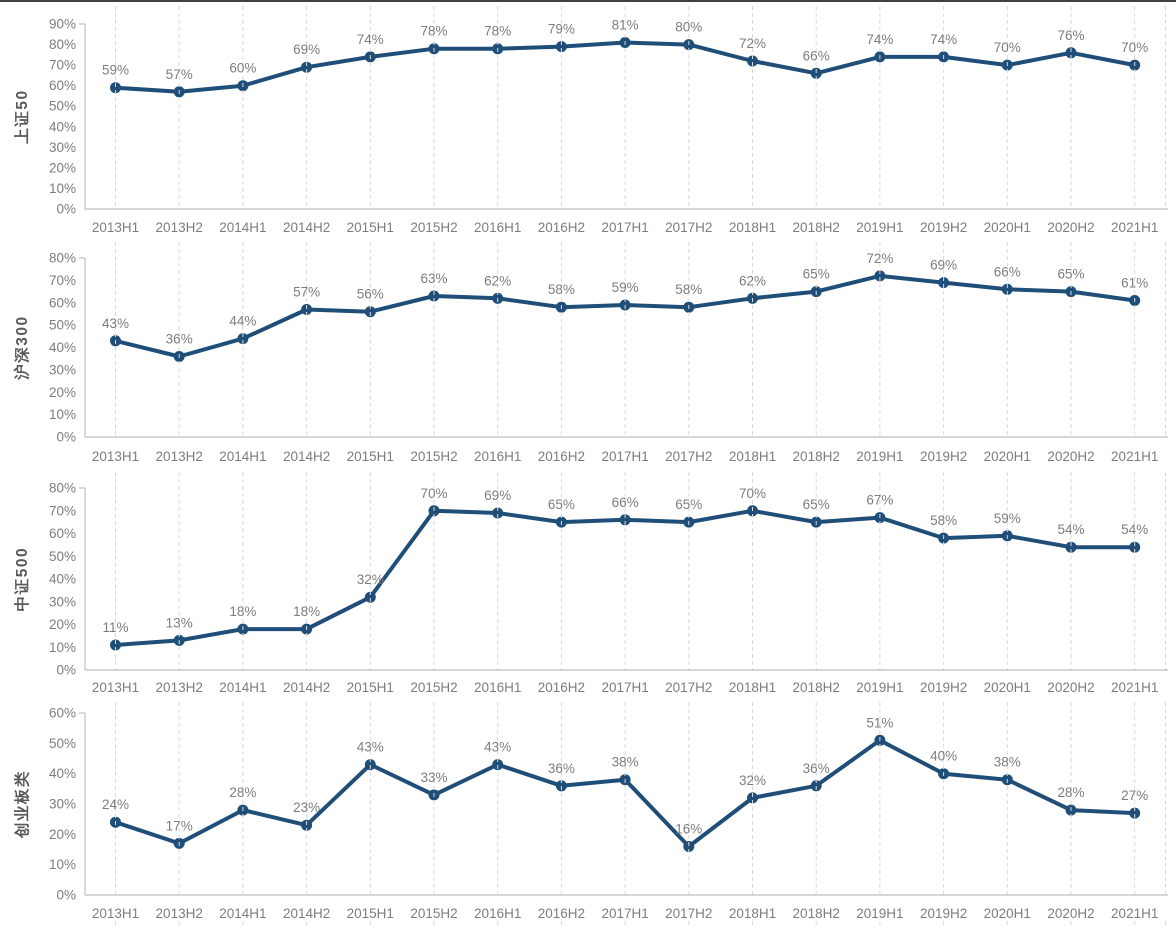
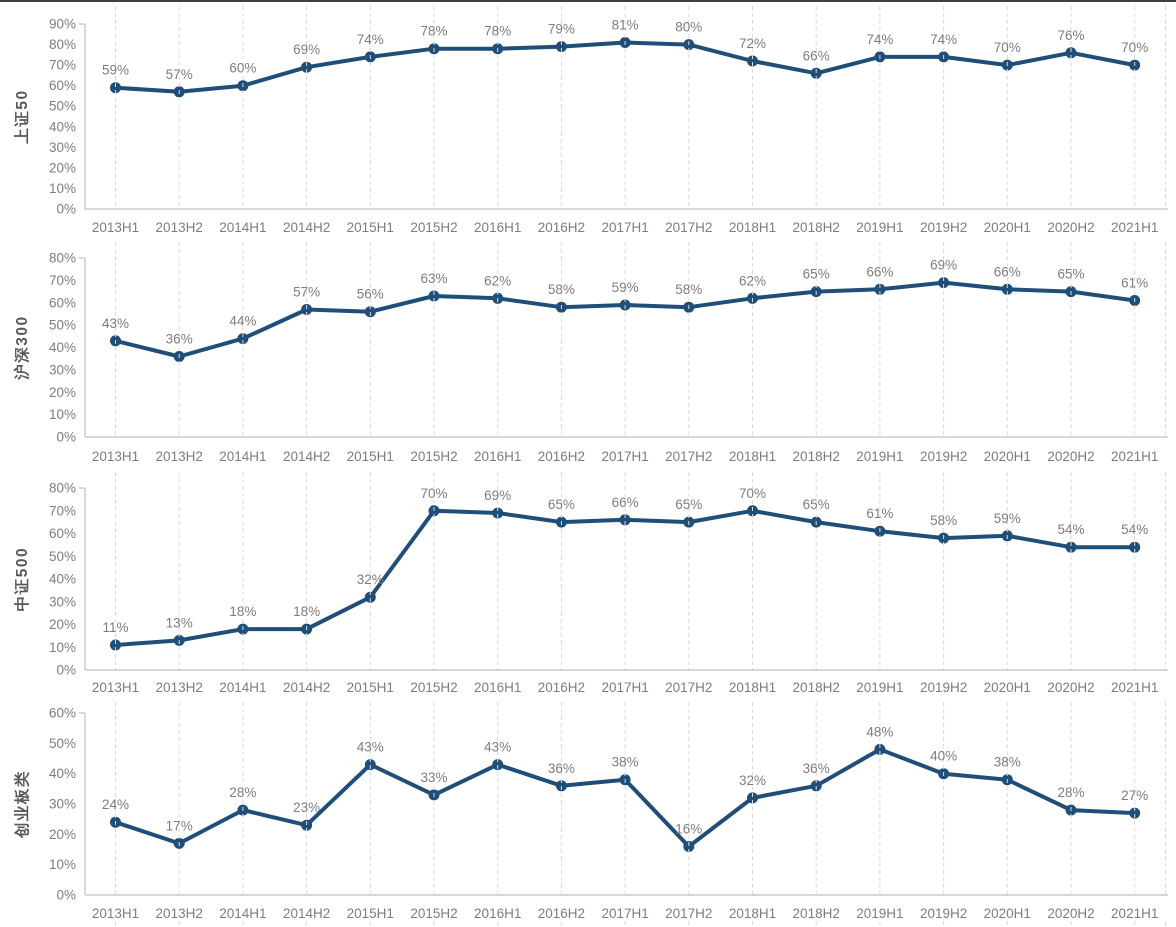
沪深300/2019H1: 72% -> 66%
中证500/2019H1: 67% -> 61%
创业板类/2019H1: 51% -> 48%
